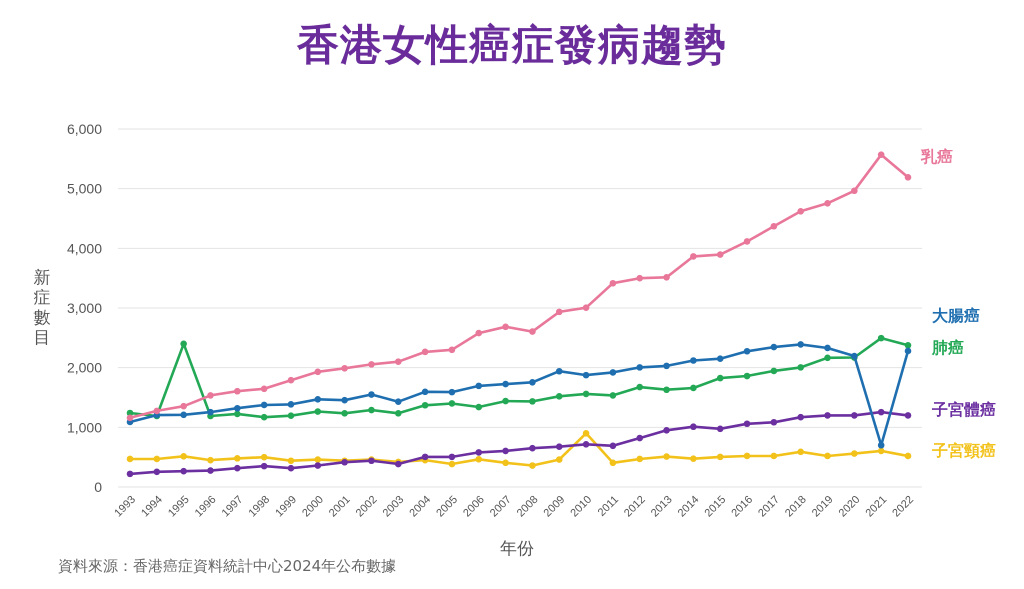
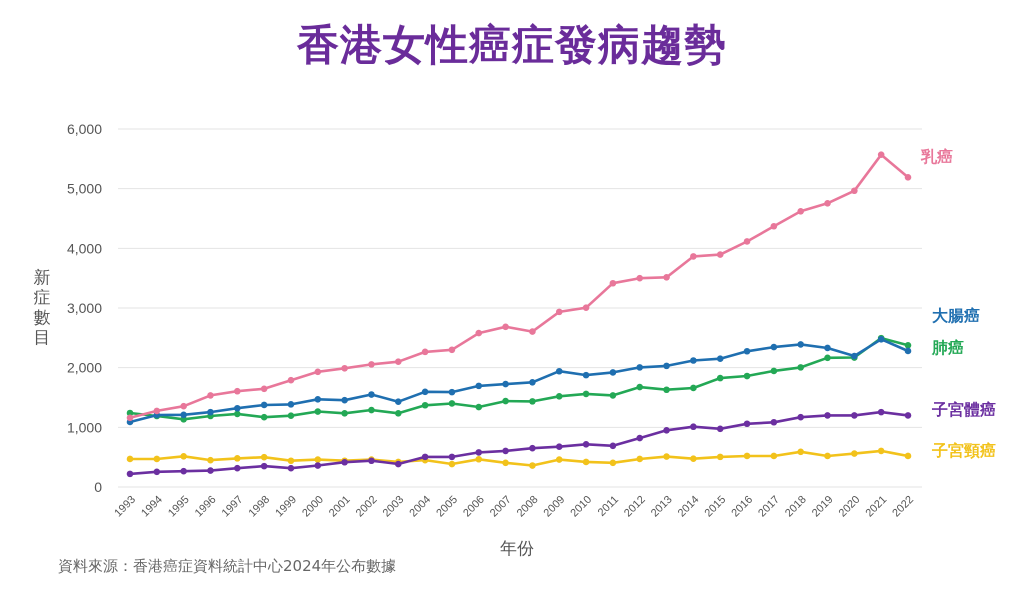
肺癌/1995: 2400 -> 1100
子宮頸癌/2010: 900 -> 400
大腸癌/2021: 700 -> 2500
